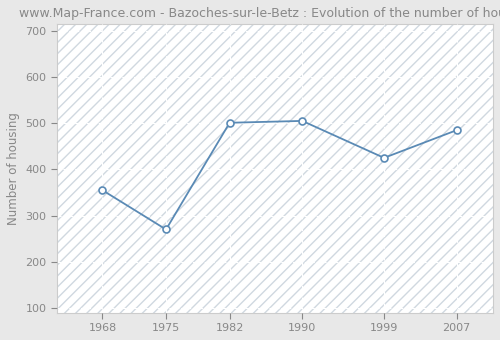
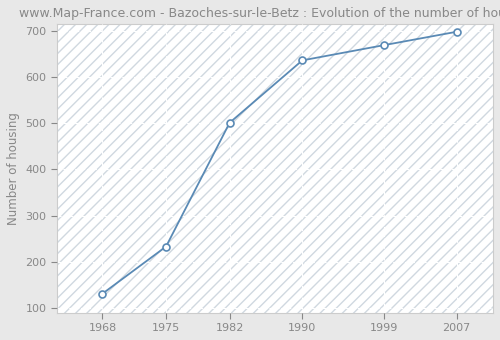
1968: 355 -> 131
1975: 270 -> 233
1990: 505 -> 636
1999: 425 -> 669
2007: 485 -> 698
